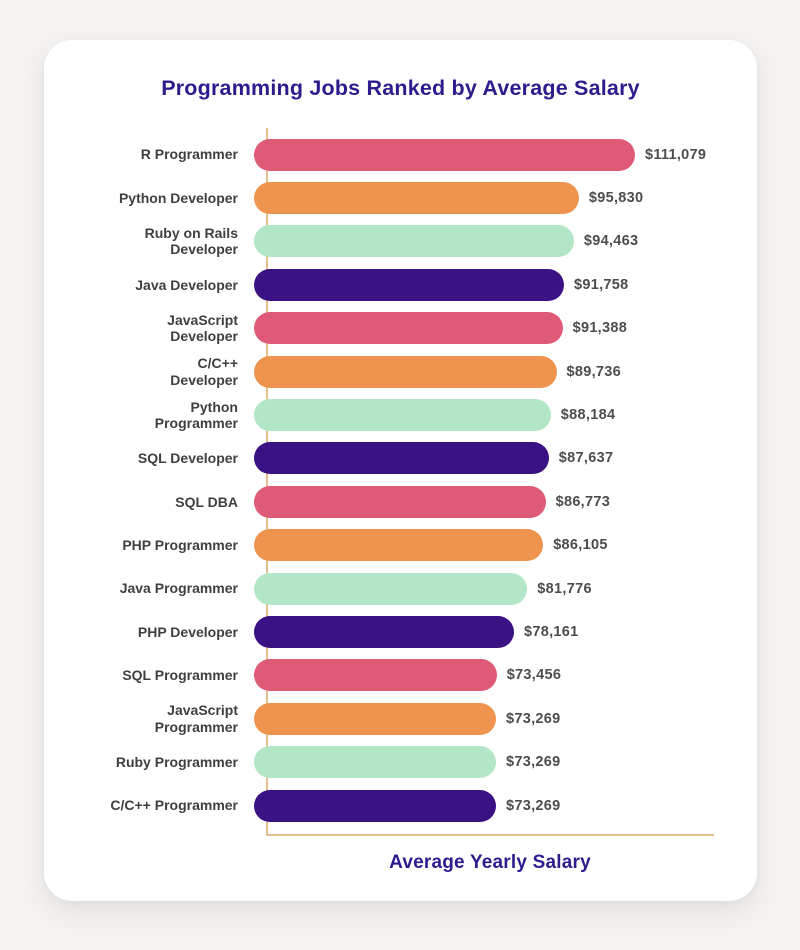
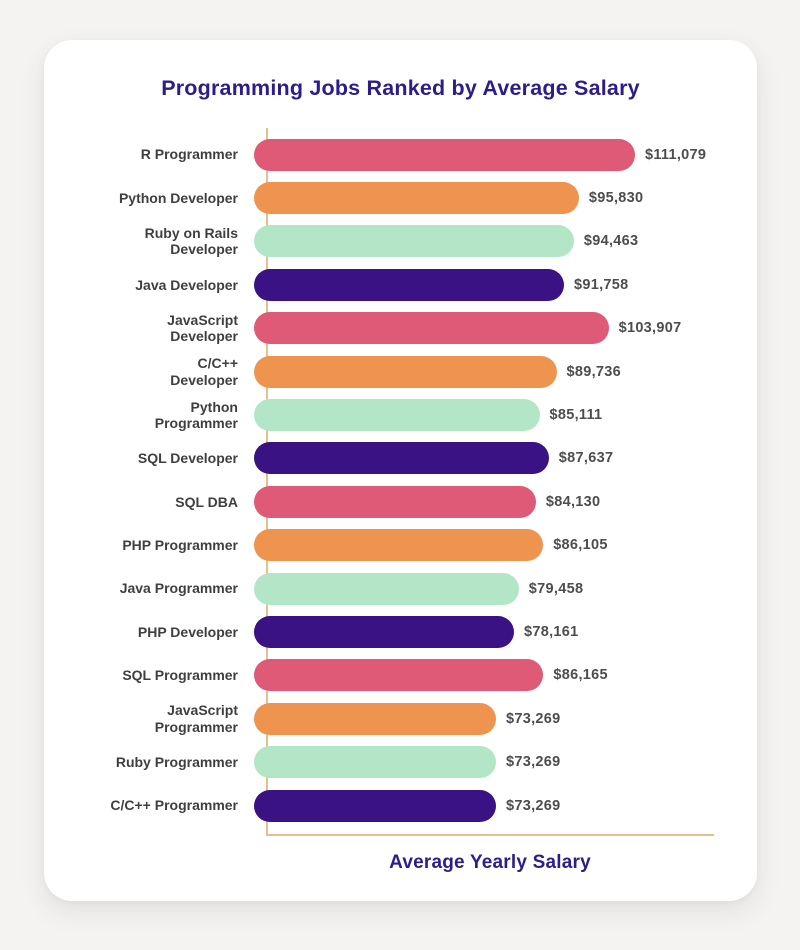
JavaScript Developer: $91,388 -> $103,907
Python Programmer: $88,184 -> $85,111
SQL DBA: $86,773 -> $84,130
Java Programmer: $81,776 -> $79,458
SQL Programmer: $73,456 -> $86,165
